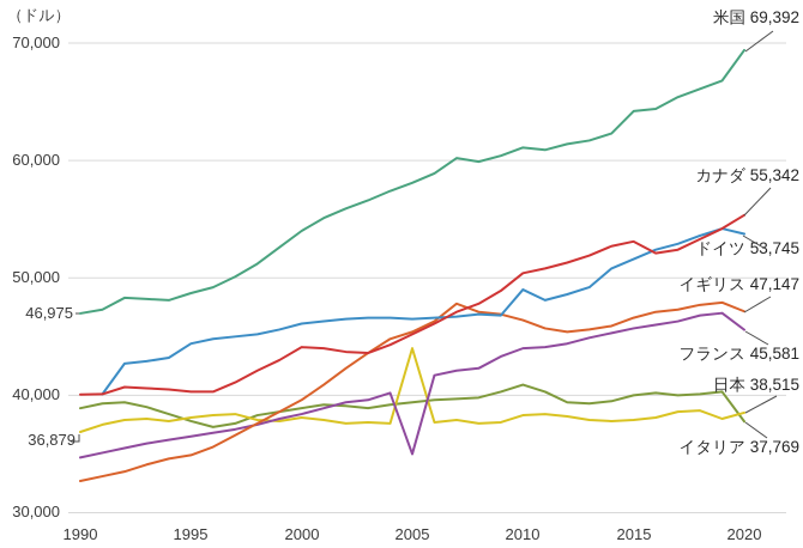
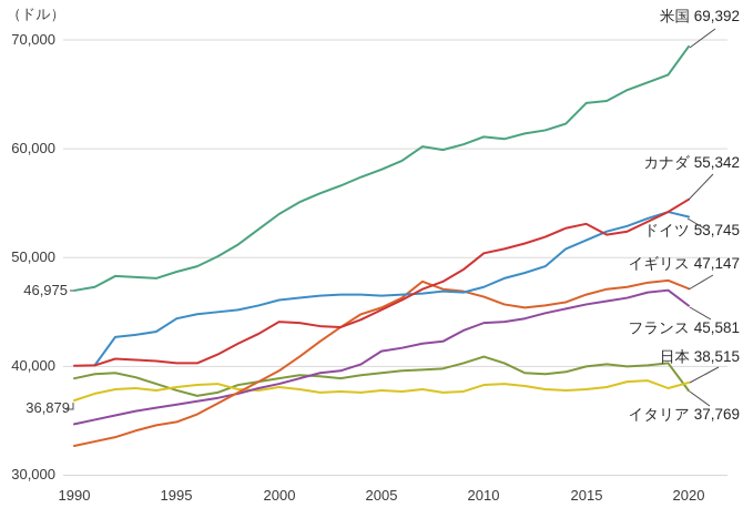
フランス/2005: 35000 -> 41000
日本/2005: 44000 -> 38000
ドイツ/2010: 49000 -> 47000
